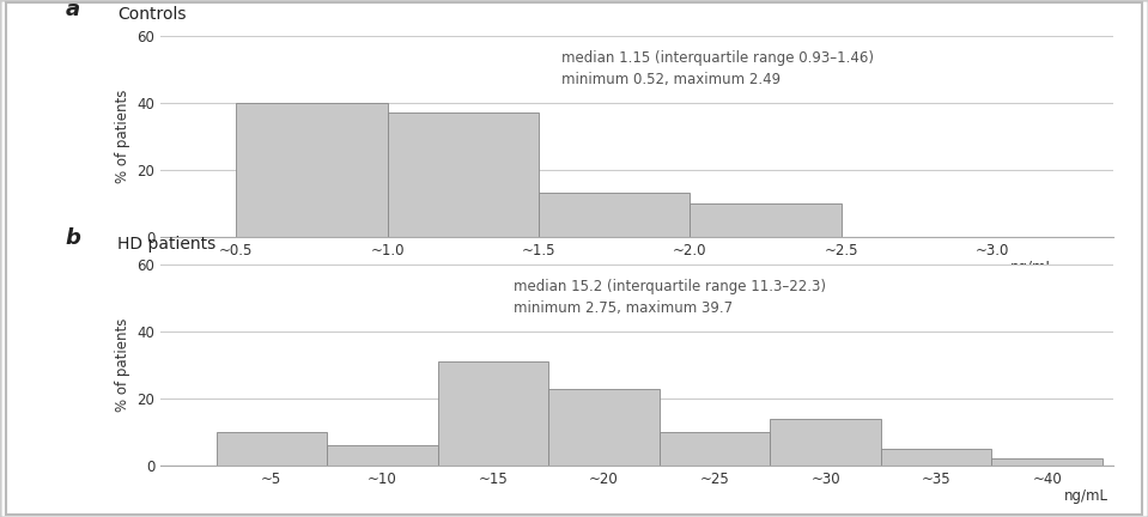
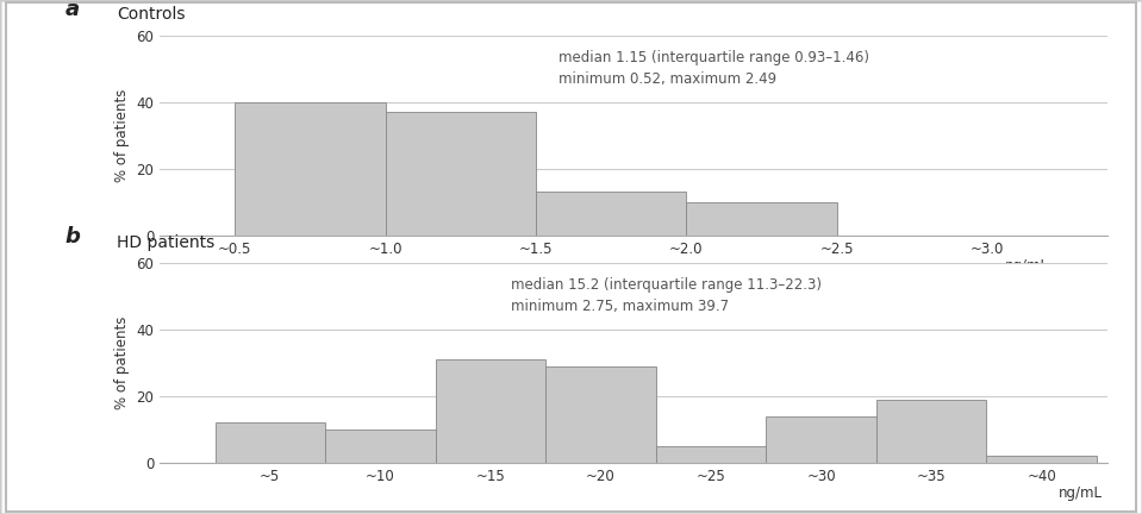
~5: 10 -> 12
~10: 6 -> 10
~20: 23 -> 29
~25: 10 -> 5
~35: 5 -> 19
